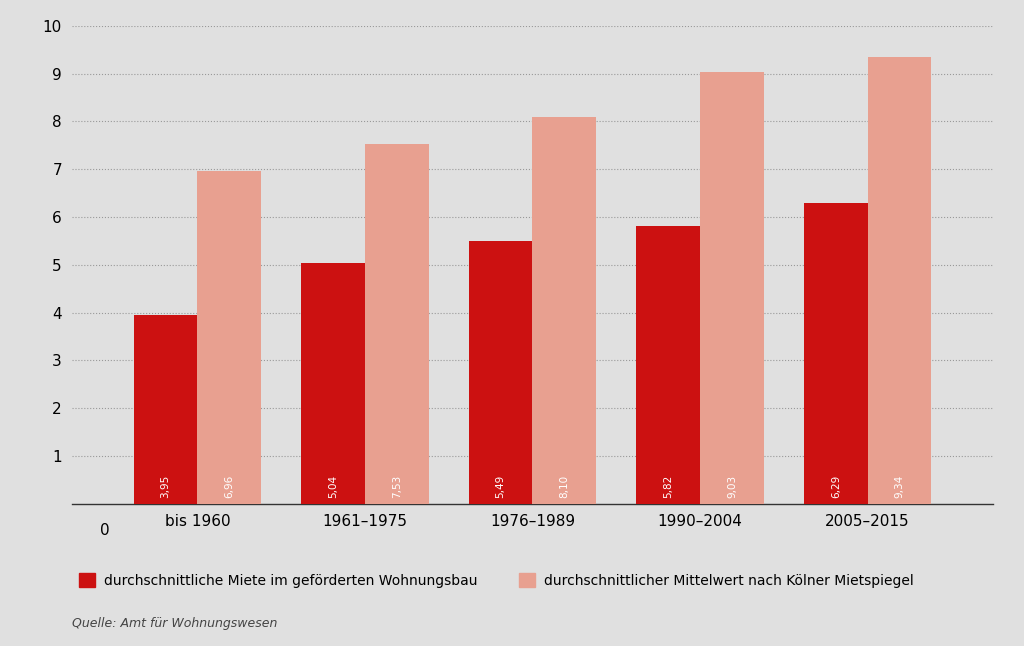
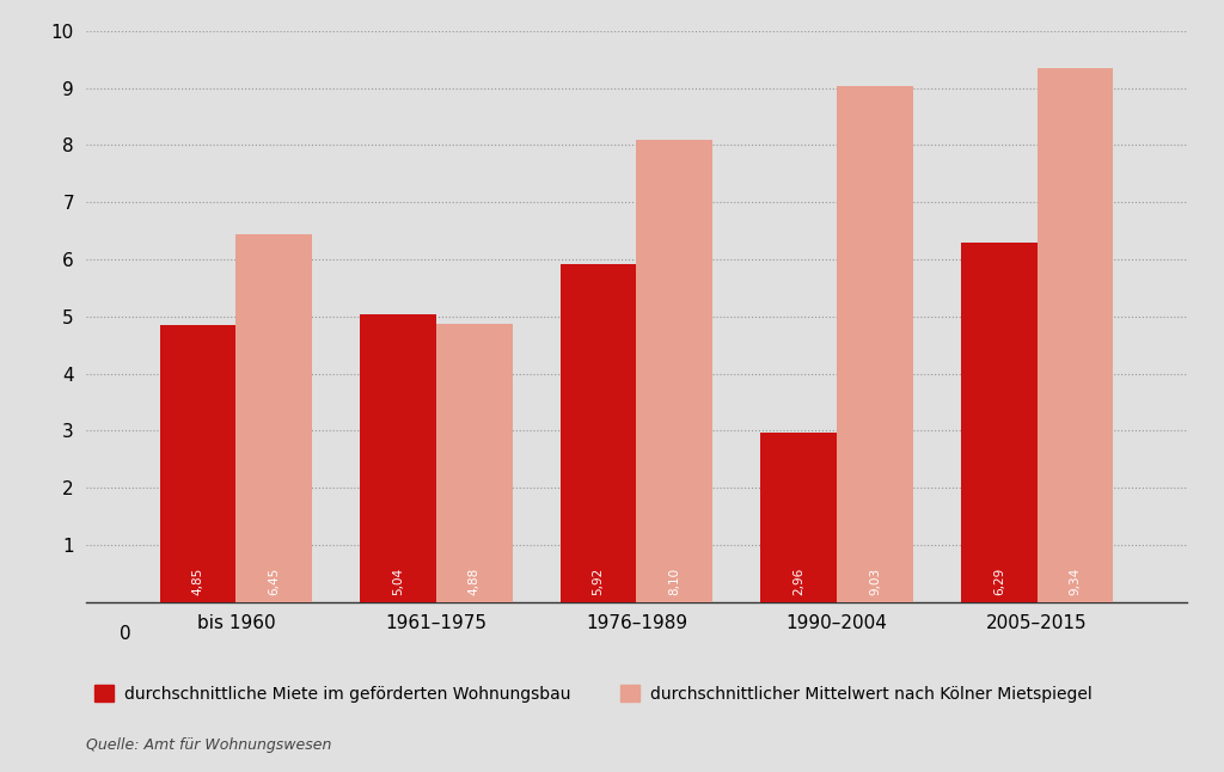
durchschnittliche Miete im geförderten Wohnungsbau/bis 1960: 3,95 -> 4,85
durchschnittlicher Mittelwert nach Kölner Mietspiegel/bis 1960: 6,96 -> 6,45
durchschnittlicher Mittelwert nach Kölner Mietspiegel/1961–1975: 7,53 -> 4,88
durchschnittliche Miete im geförderten Wohnungsbau/1976–1989: 5,49 -> 5,92
durchschnittliche Miete im geförderten Wohnungsbau/1990–2004: 5,82 -> 2,96
